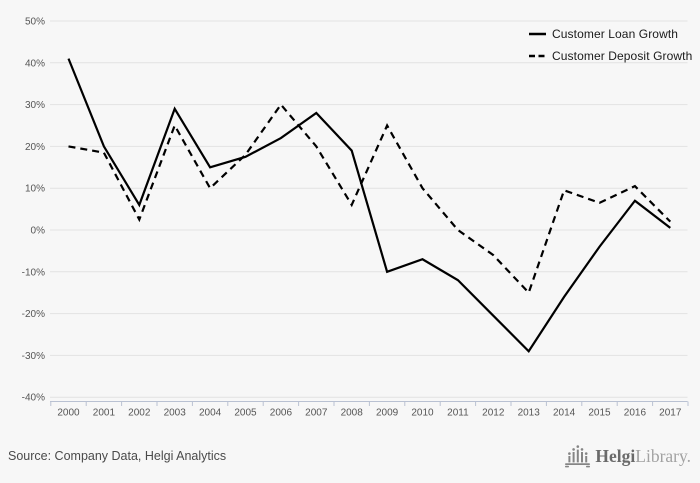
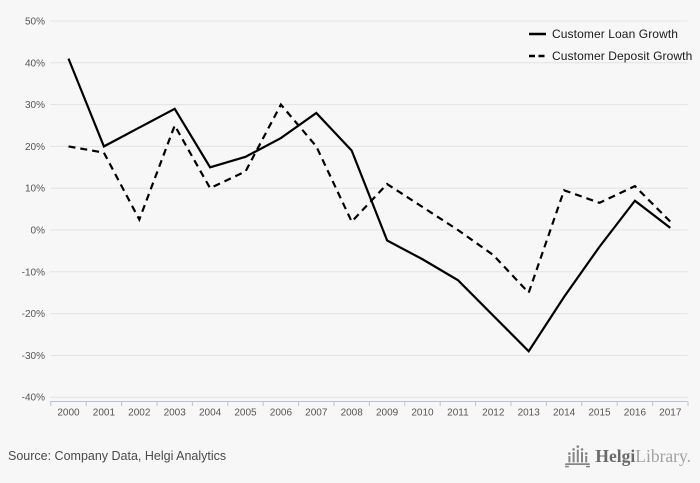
Customer Loan Growth/2002: 6% -> 24%
Customer Deposit Growth/2005: 18% -> 14%
Customer Deposit Growth/2008: 6% -> 2%
Customer Loan Growth/2009: -10% -> -2%
Customer Deposit Growth/2009: 25% -> 11%
Customer Deposit Growth/2010: 10% -> 6%
